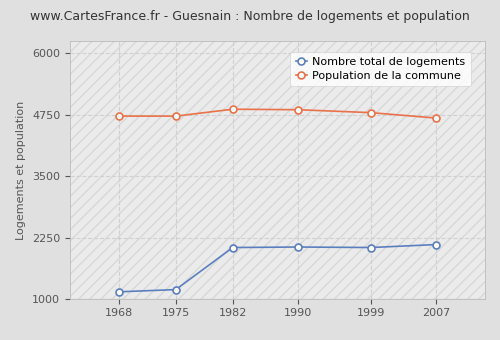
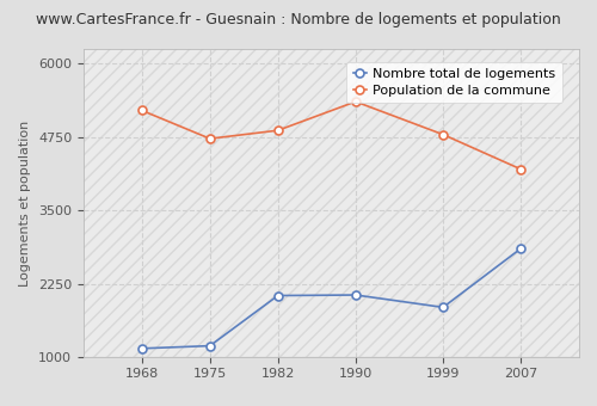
Population de la commune/1968: 4720 -> 5200
Population de la commune/1990: 4850 -> 5350
Nombre total de logements/1999: 2050 -> 1850
Nombre total de logements/2007: 2110 -> 2850
Population de la commune/2007: 4680 -> 4200
